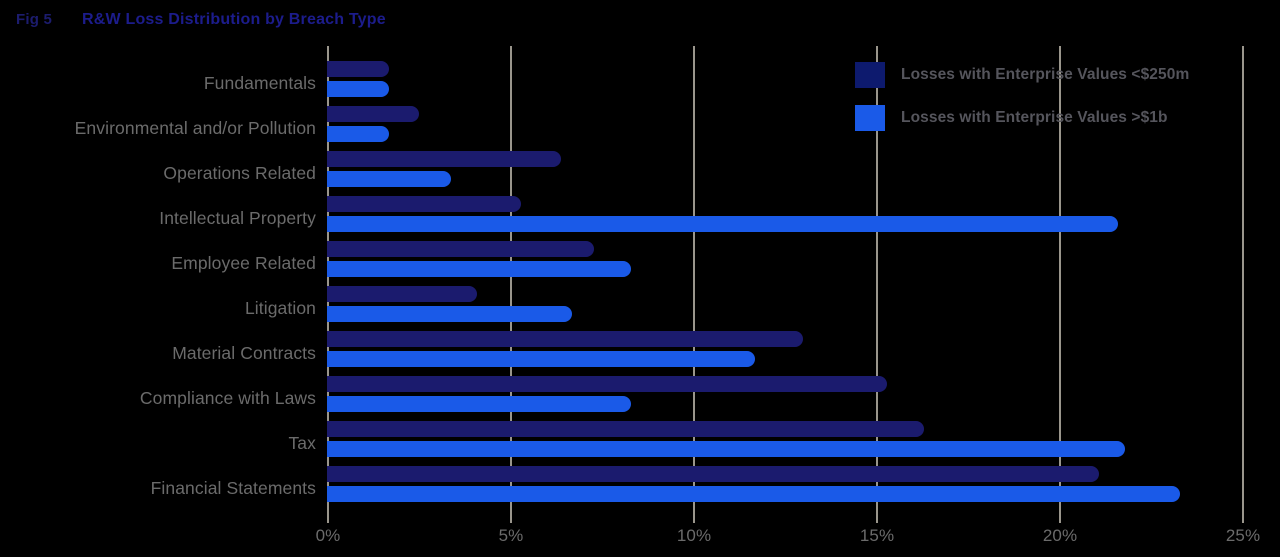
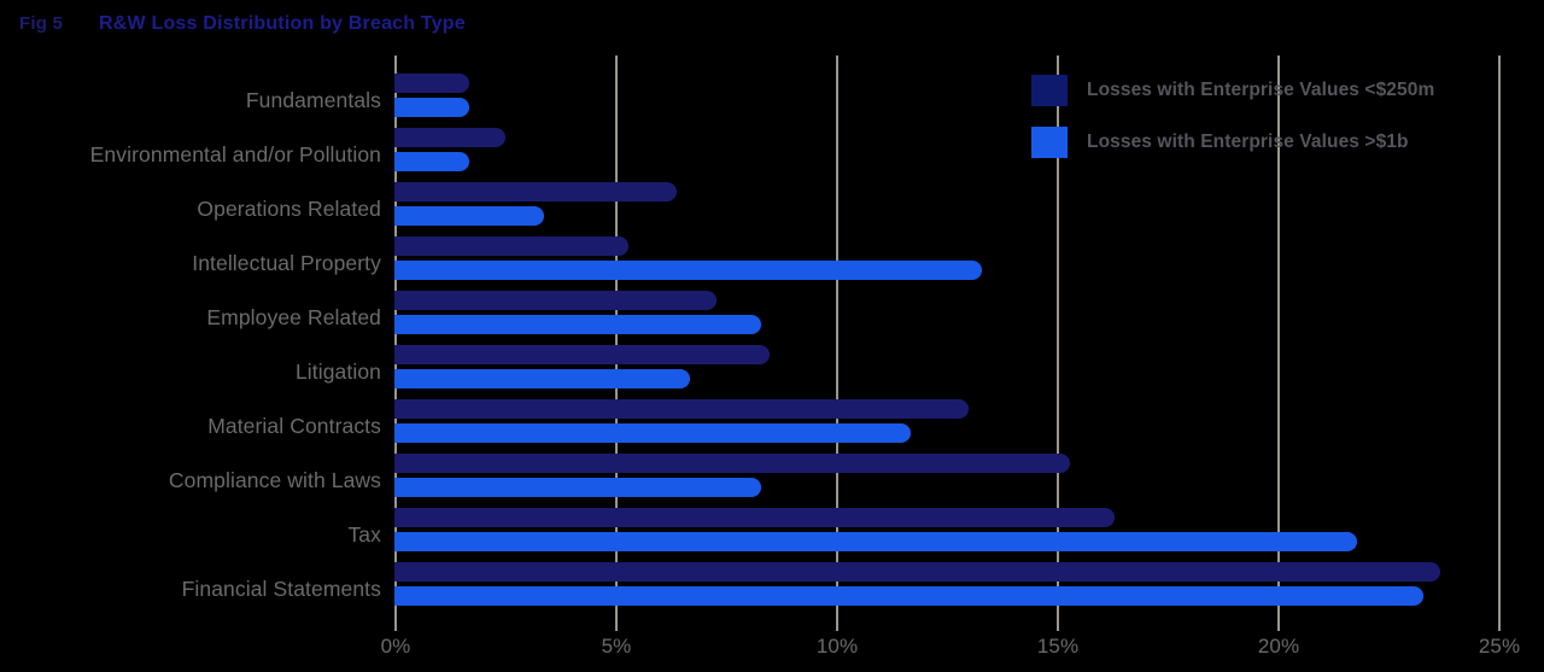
Losses with Enterprise Values >$1b/Intellectual Property: 21.6% -> 13.3%
Losses with Enterprise Values <$250m/Litigation: 4.1% -> 8.5%
Losses with Enterprise Values <$250m/Financial Statements: 21.1% -> 23.7%
